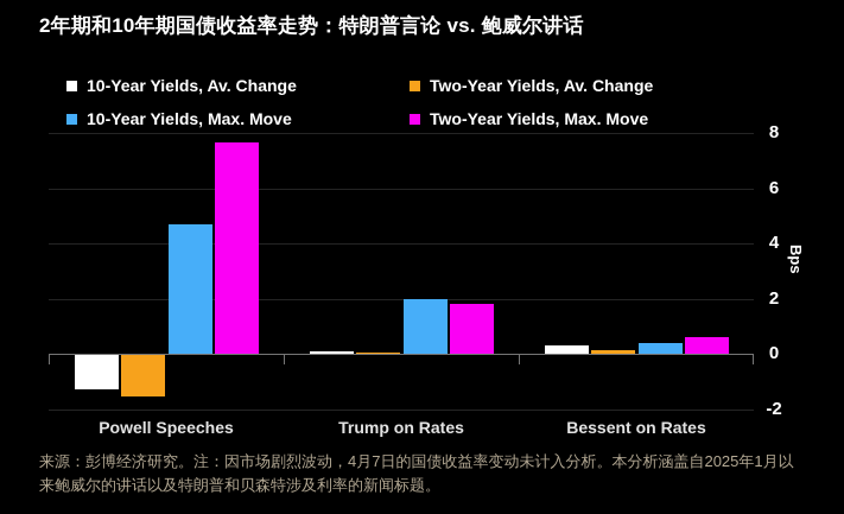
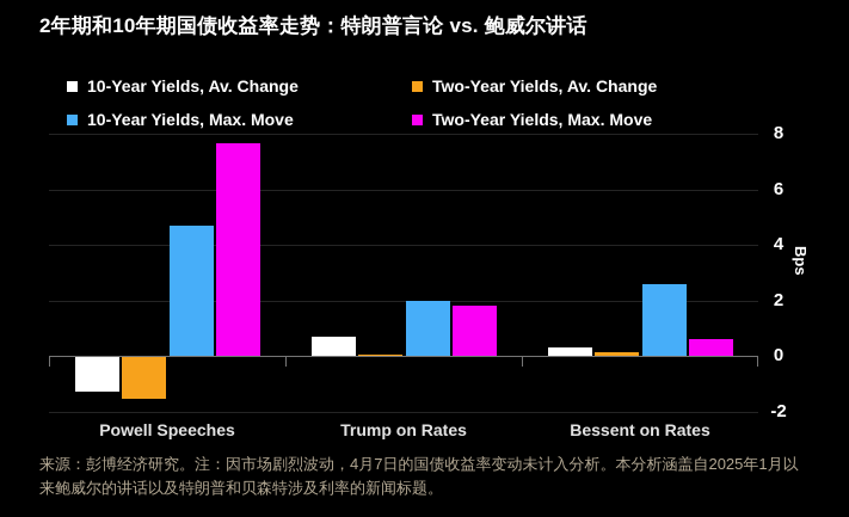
10-Year Yields, Av. Change/Trump on Rates: 0.1 -> 0.7
10-Year Yields, Max. Move/Bessent on Rates: 0.4 -> 2.6
